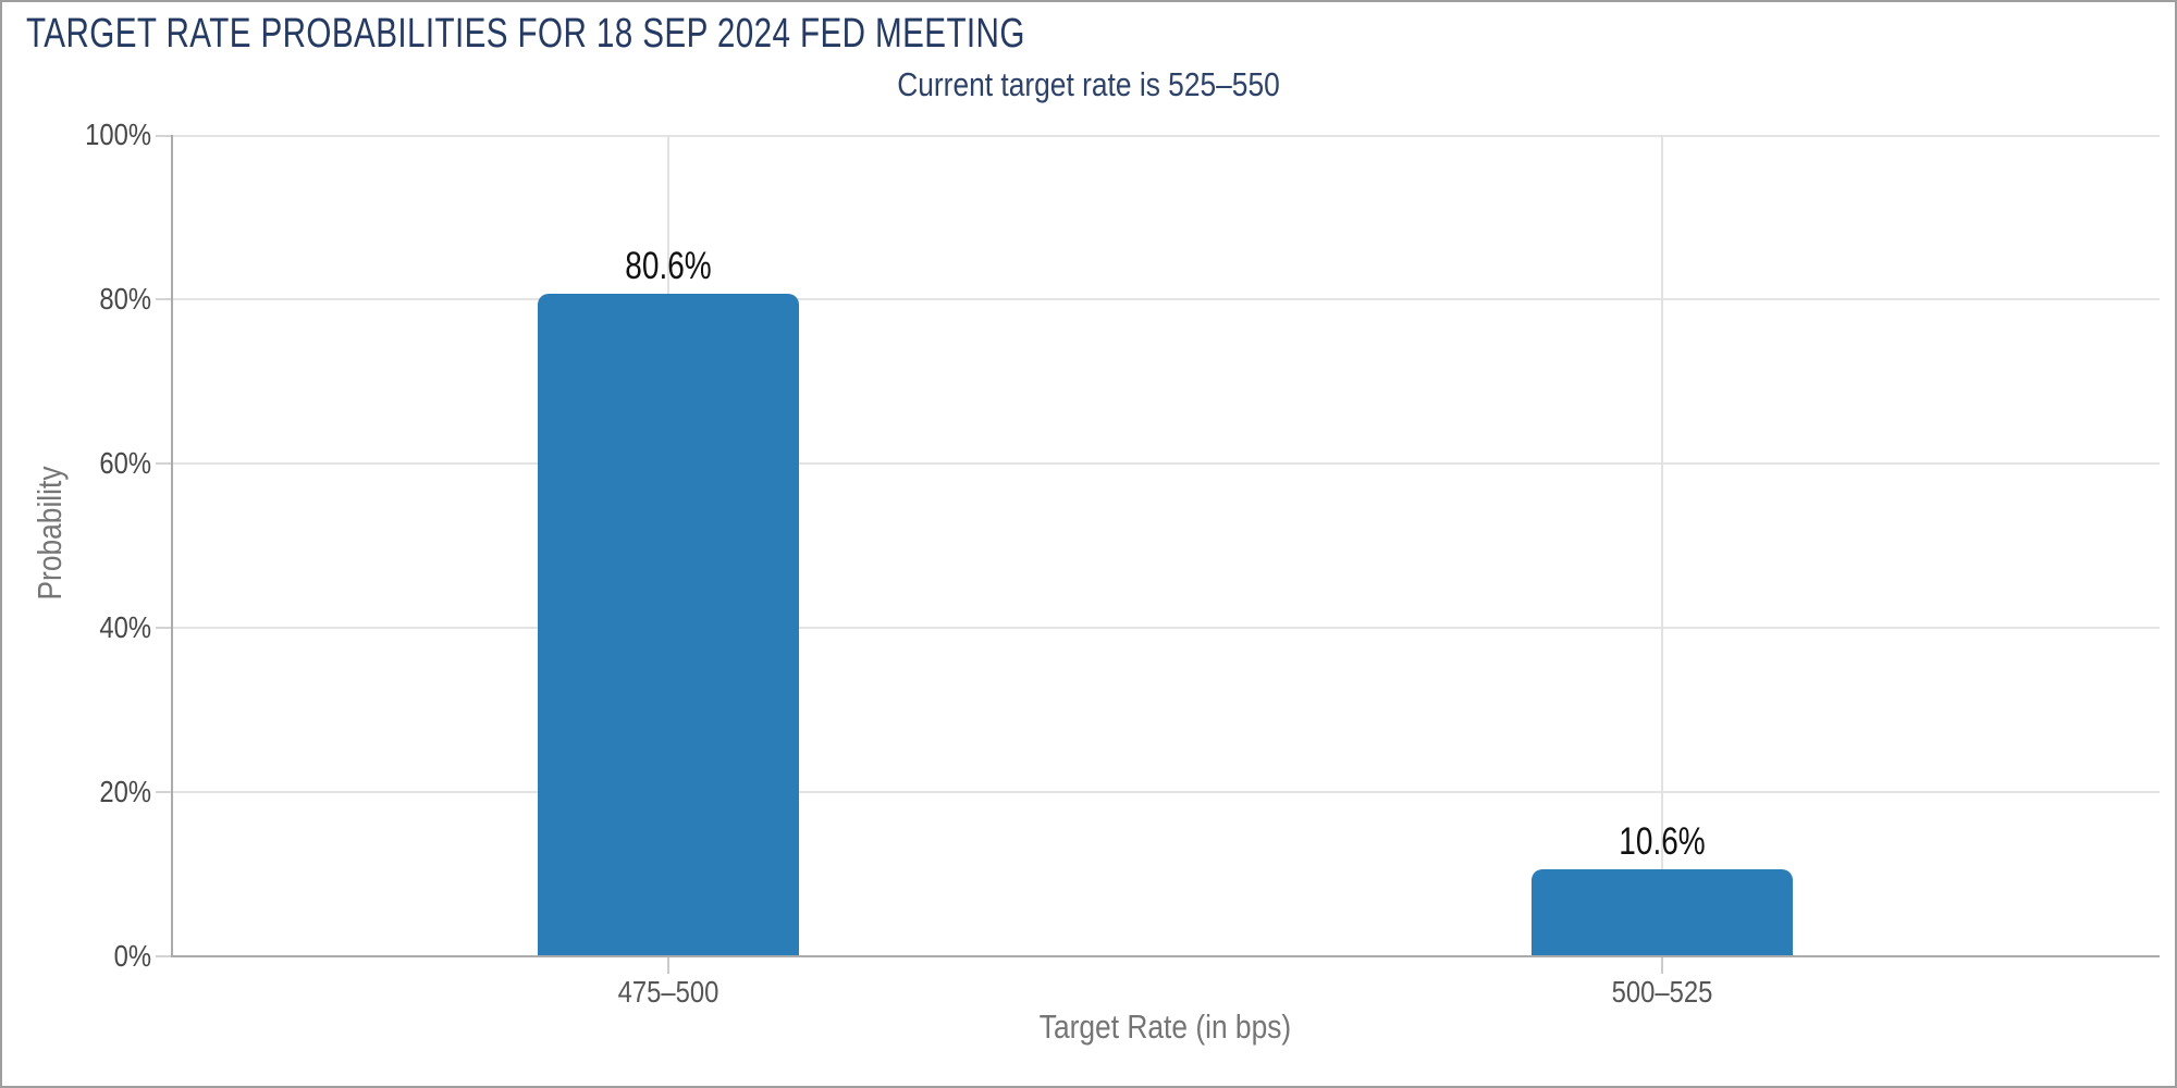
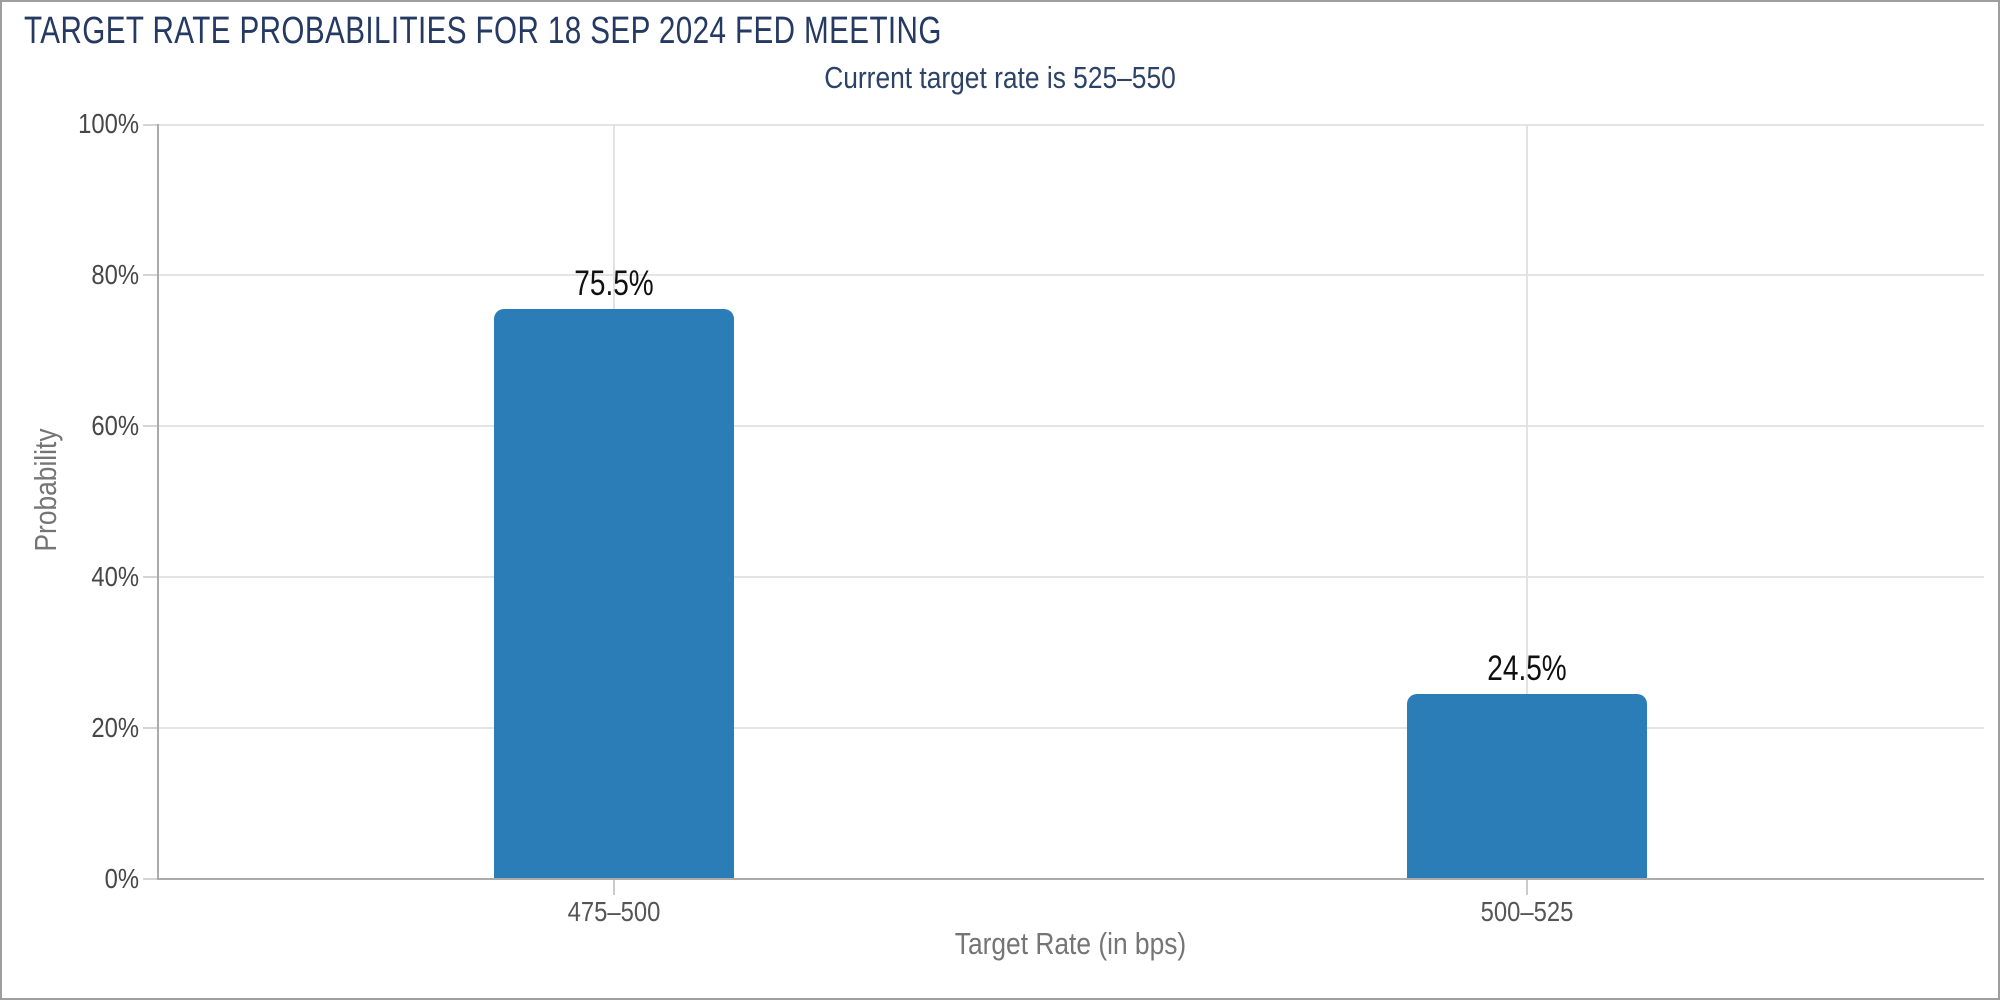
475–500: 80.6% -> 75.5%
500–525: 10.6% -> 24.5%
